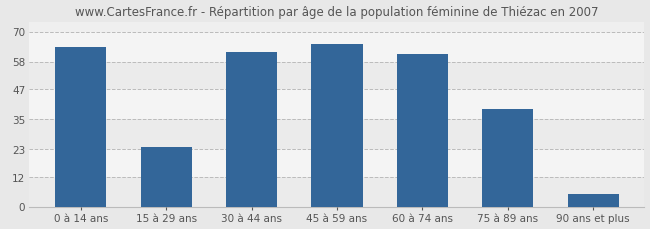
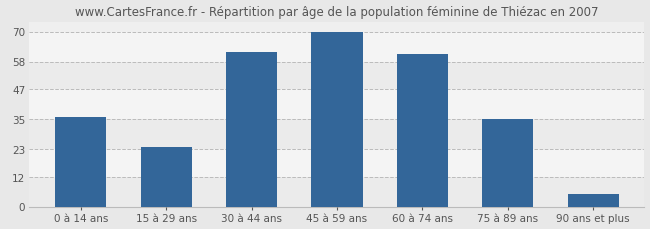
0 à 14 ans: 64 -> 36
45 à 59 ans: 65 -> 70
75 à 89 ans: 39 -> 35
